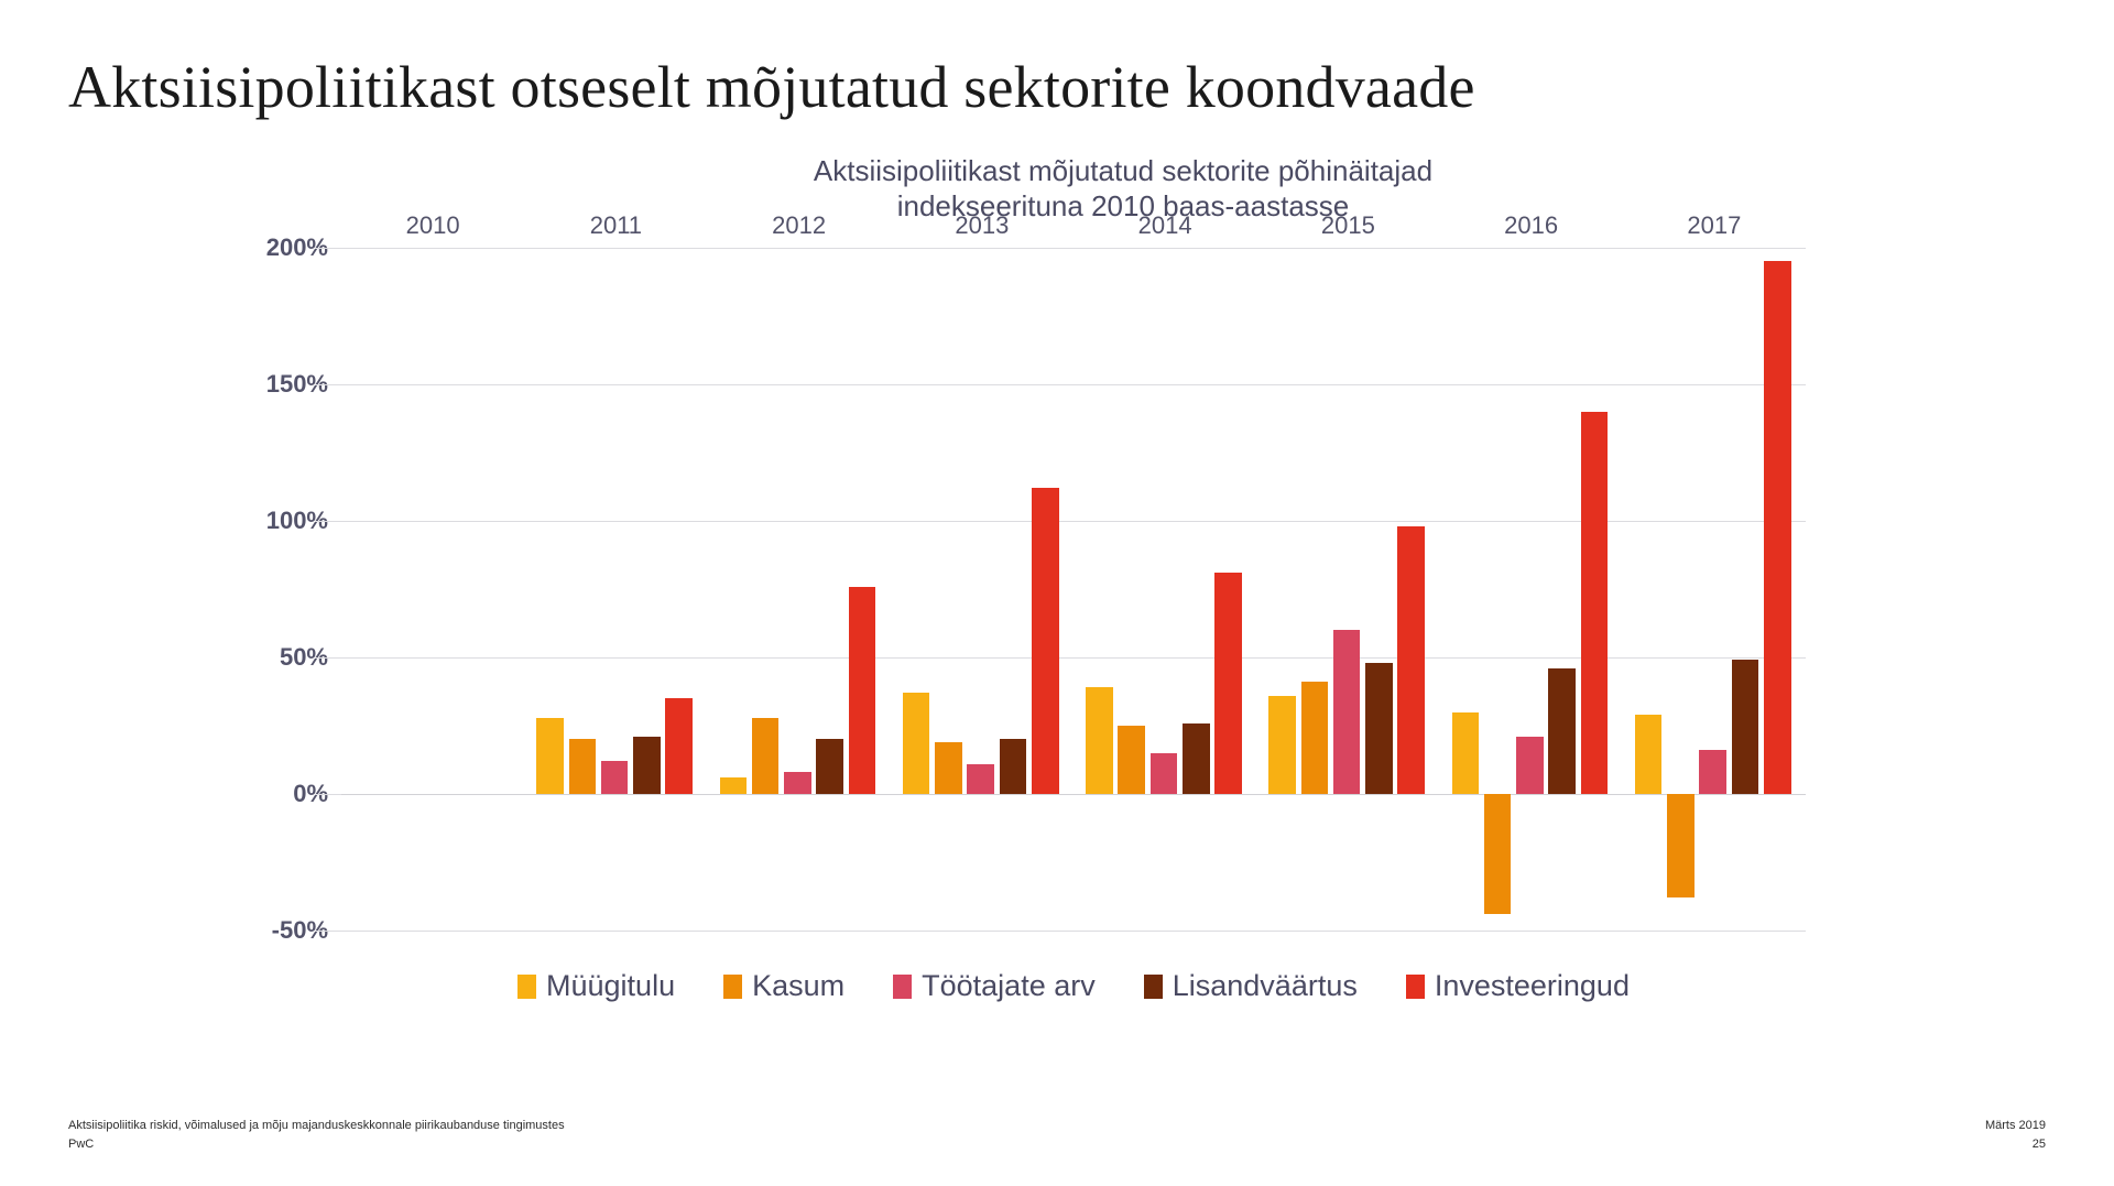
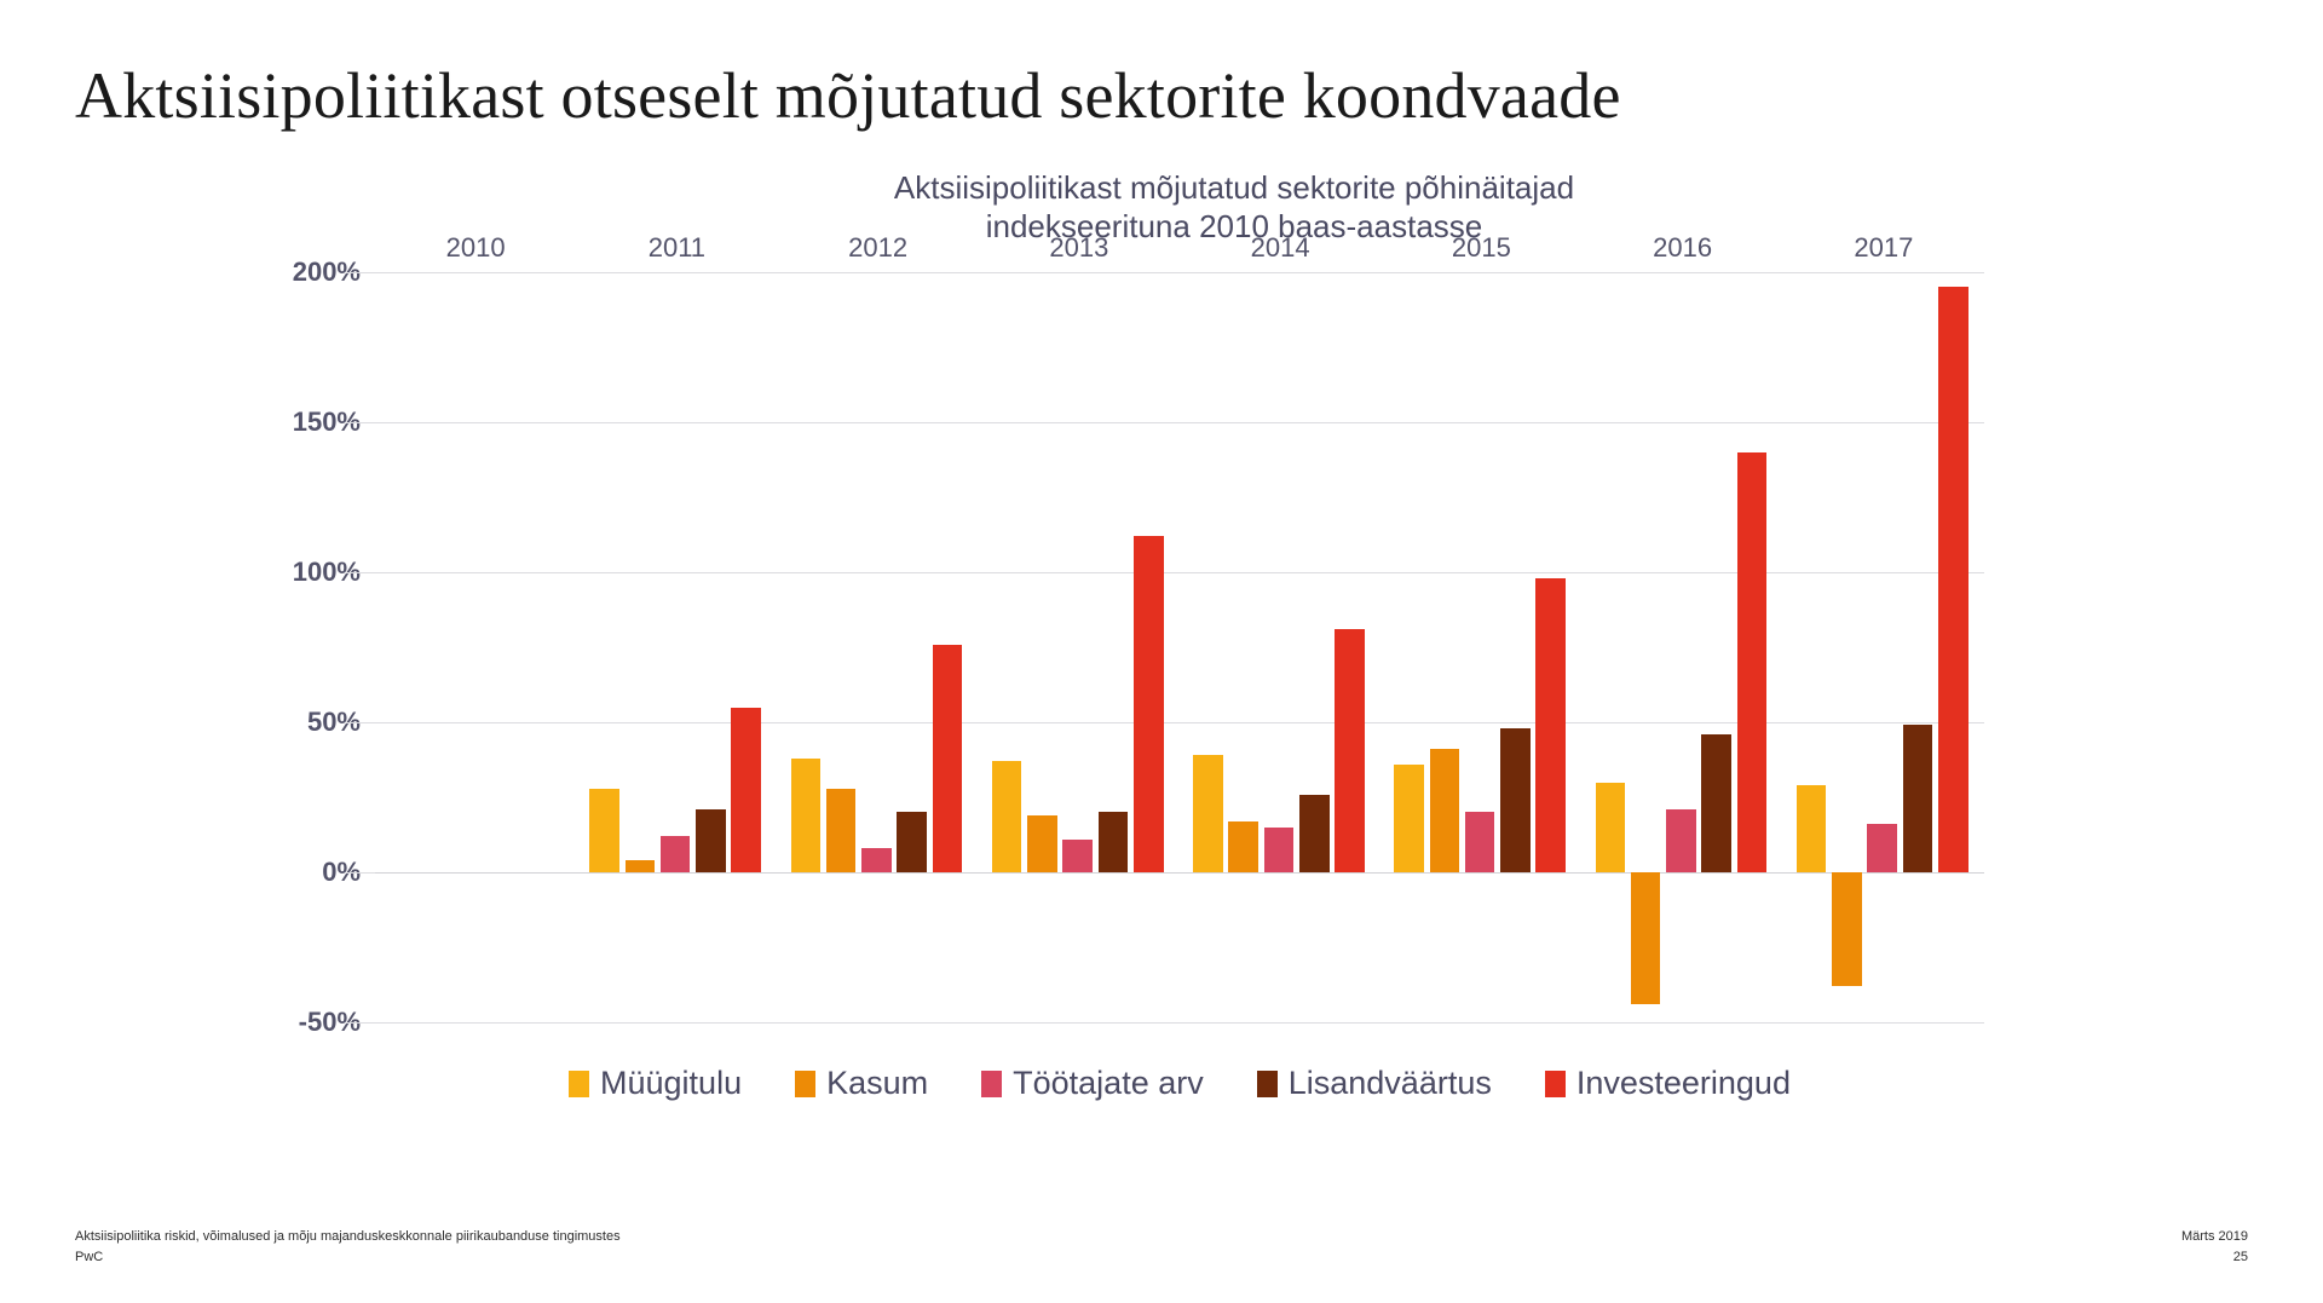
Kasum/2011: 20% -> 4%
Investeeringud/2011: 35% -> 55%
Müügitulu/2012: 6% -> 38%
Kasum/2014: 25% -> 17%
Töötajate arv/2015: 60% -> 20%
